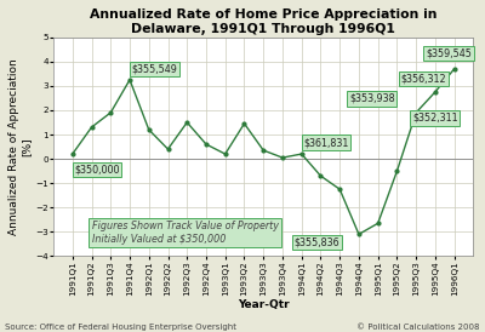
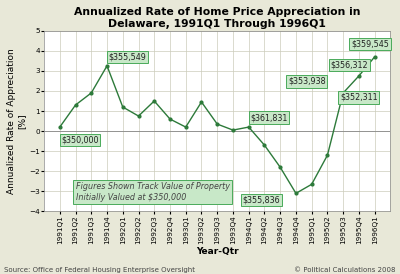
1992Q2: 0.40 -> 0.75
1994Q3: -1.25 -> -1.80
1995Q2: -0.50 -> -1.20
